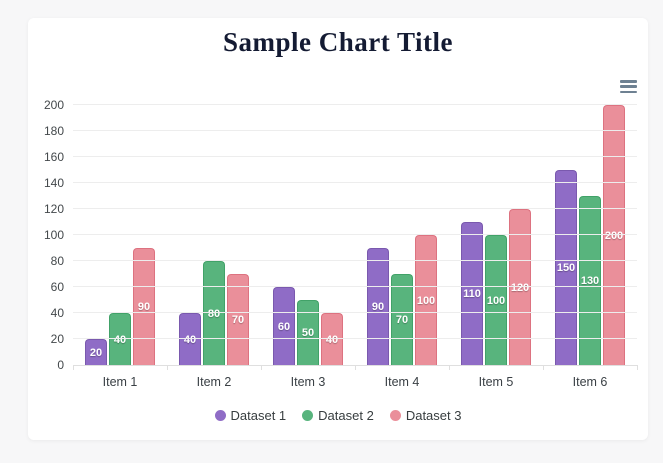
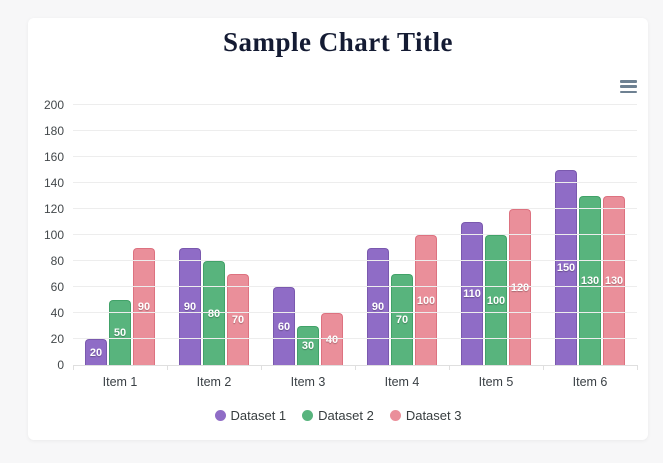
Dataset 2/Item 1: 40 -> 50
Dataset 1/Item 2: 40 -> 90
Dataset 2/Item 3: 50 -> 30
Dataset 3/Item 6: 200 -> 130
